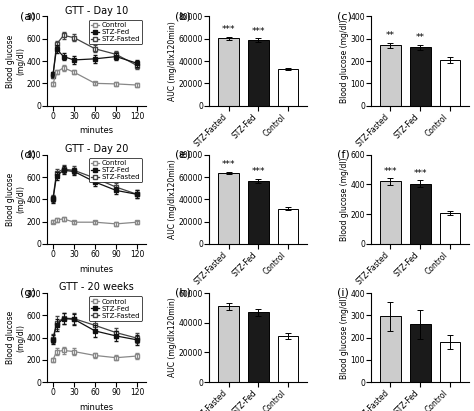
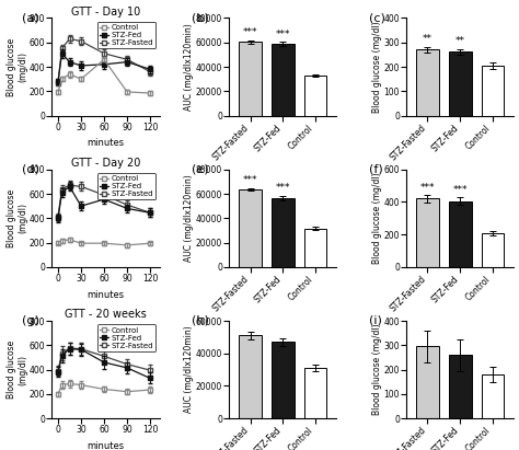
GTT - Day 10/Control/60: 200 -> 460
GTT - Day 20/STZ-Fed/30: 650 -> 500
GTT - 20 weeks/STZ-Fed/120: 380 -> 330
